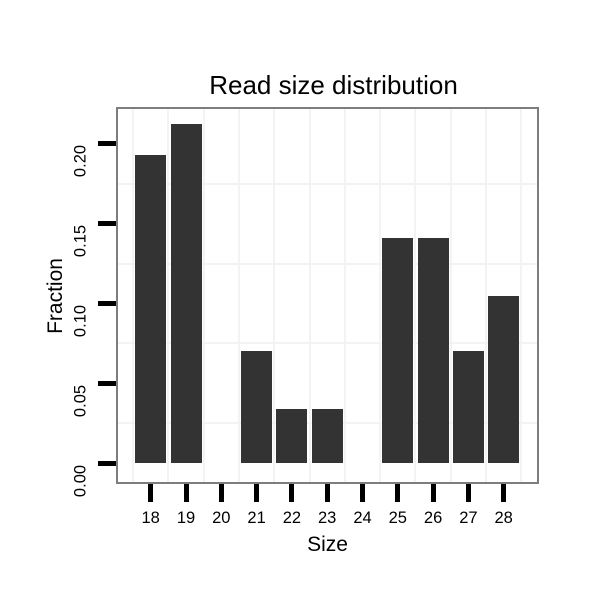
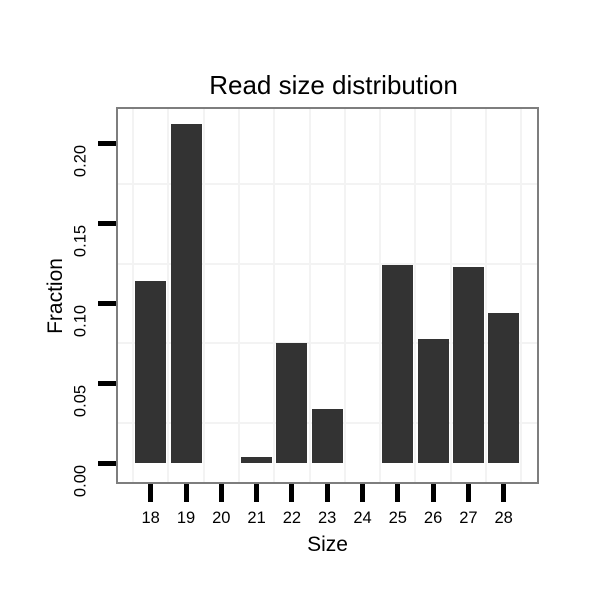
18: 0.193 -> 0.114
21: 0.070 -> 0.004
22: 0.034 -> 0.075
25: 0.141 -> 0.124
26: 0.141 -> 0.078
27: 0.070 -> 0.123
28: 0.105 -> 0.094
